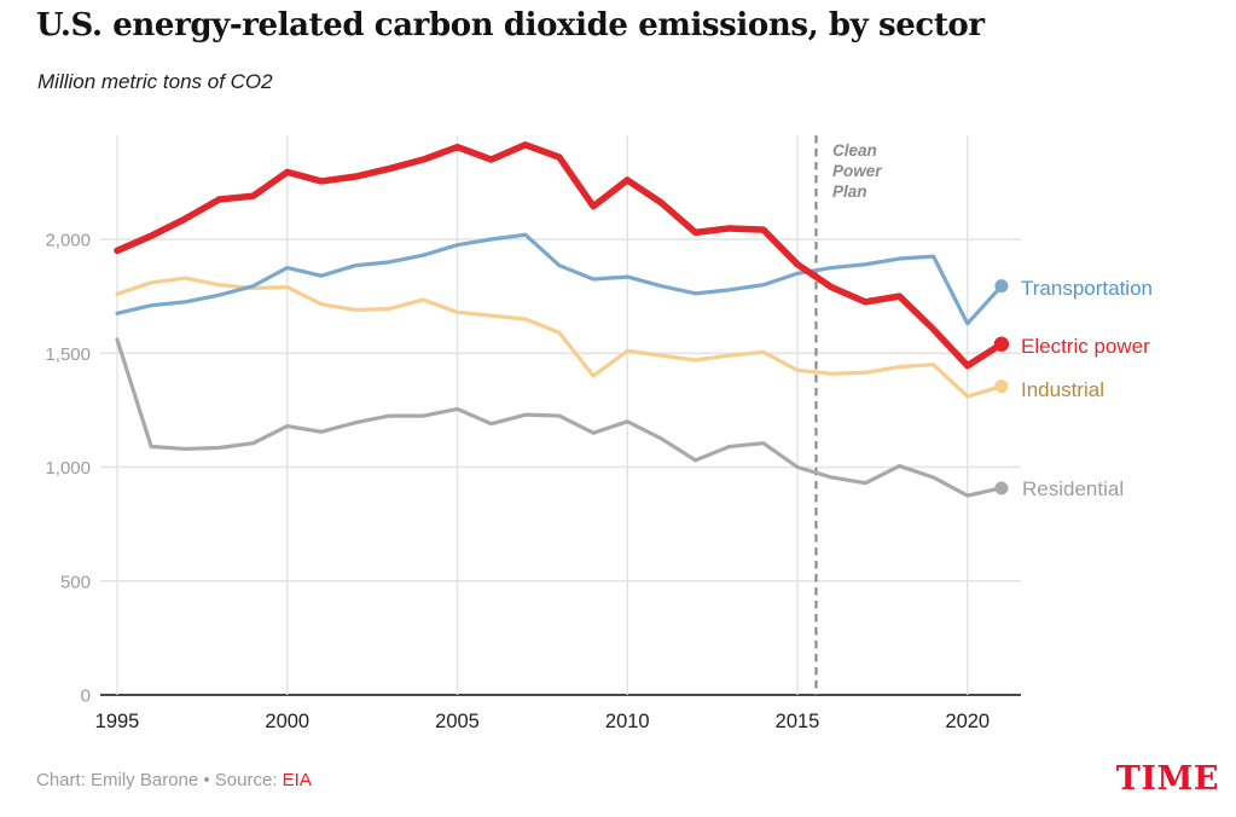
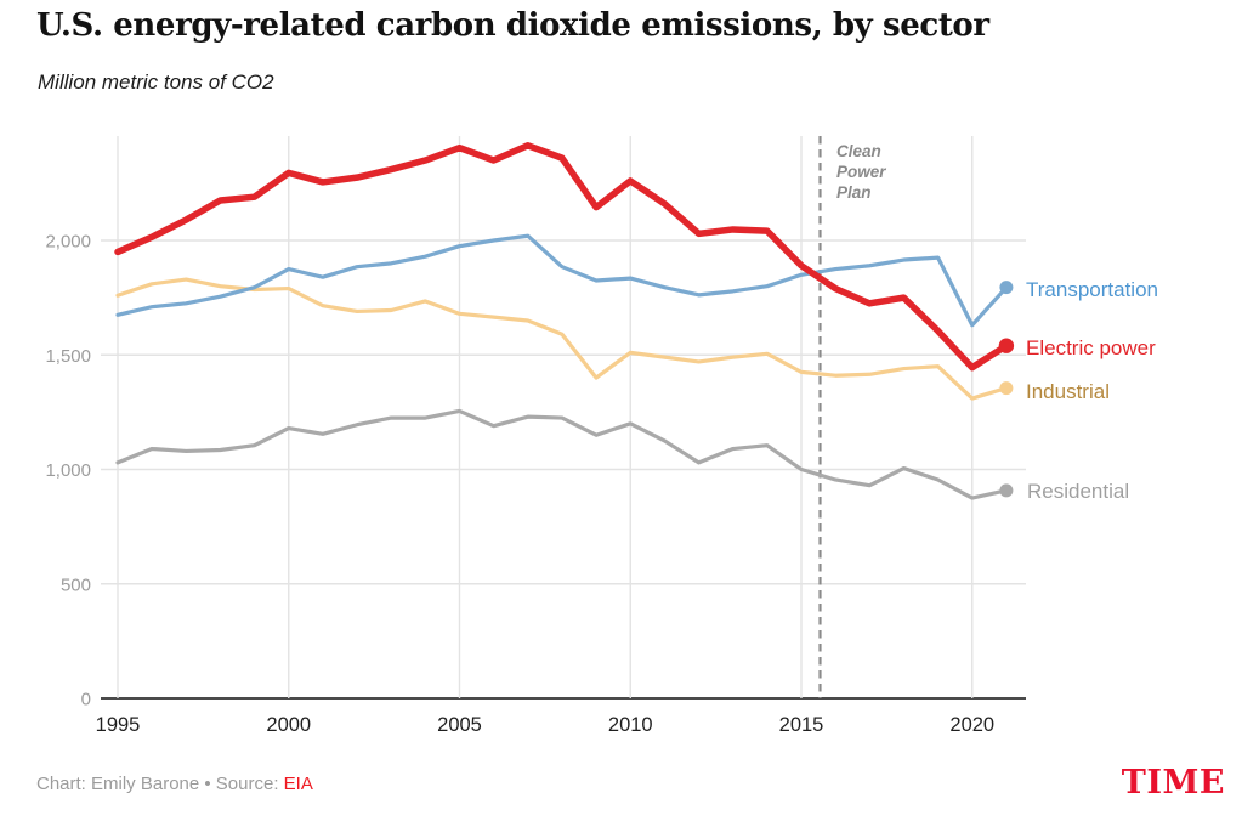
Residential/1995: 1560 -> 1030
